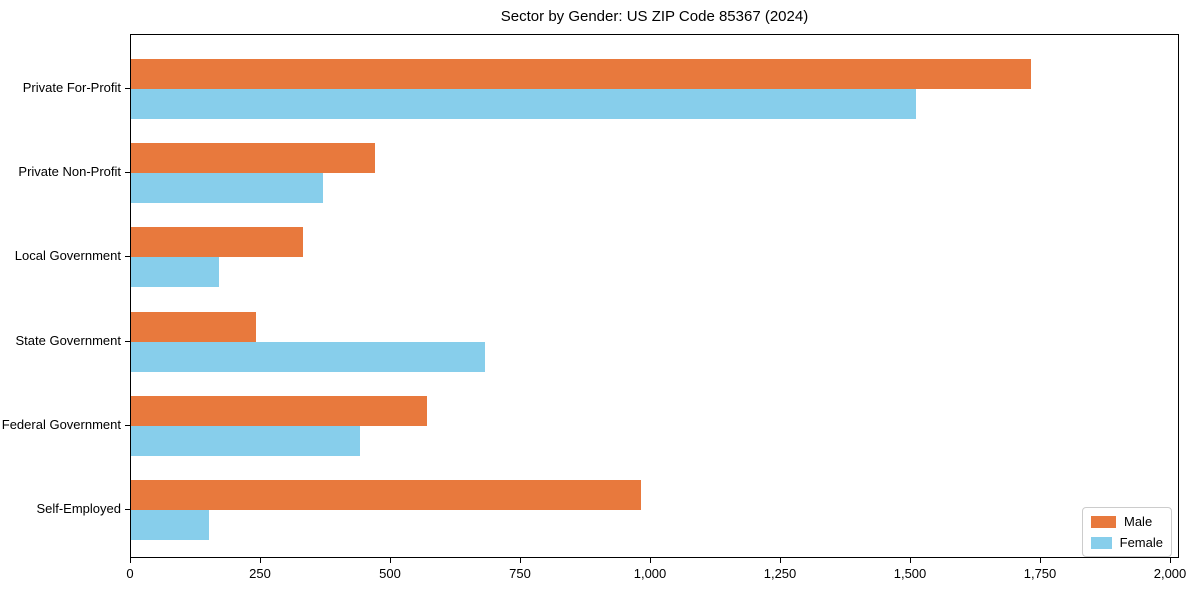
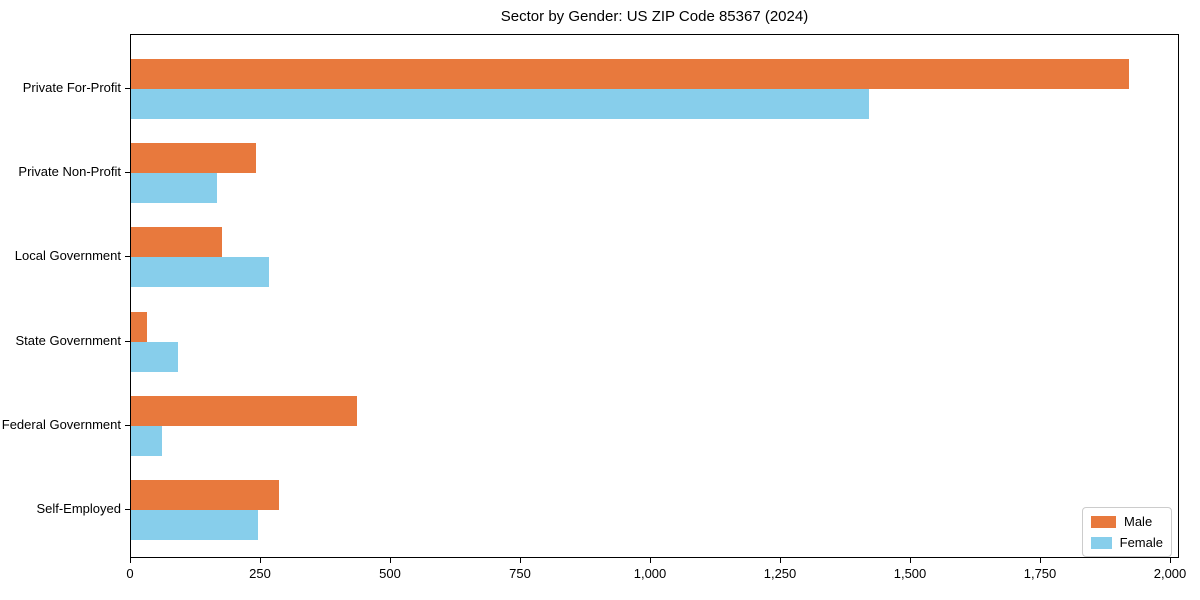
Male/Private For-Profit: 1730 -> 1920
Female/Private For-Profit: 1510 -> 1420
Male/Private Non-Profit: 470 -> 240
Female/Private Non-Profit: 370 -> 160
Male/Local Government: 330 -> 180
Female/Local Government: 170 -> 260
Male/State Government: 240 -> 30
Female/State Government: 680 -> 90
Male/Federal Government: 570 -> 440
Female/Federal Government: 440 -> 60
Male/Self-Employed: 980 -> 280
Female/Self-Employed: 150 -> 240
